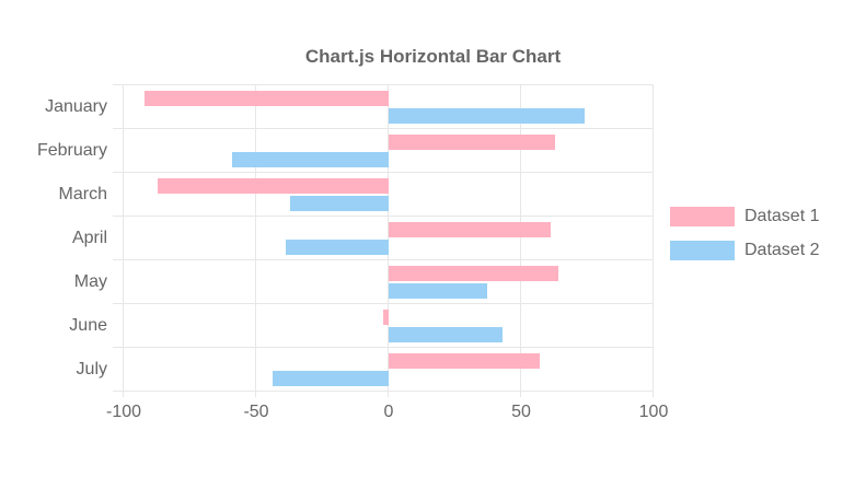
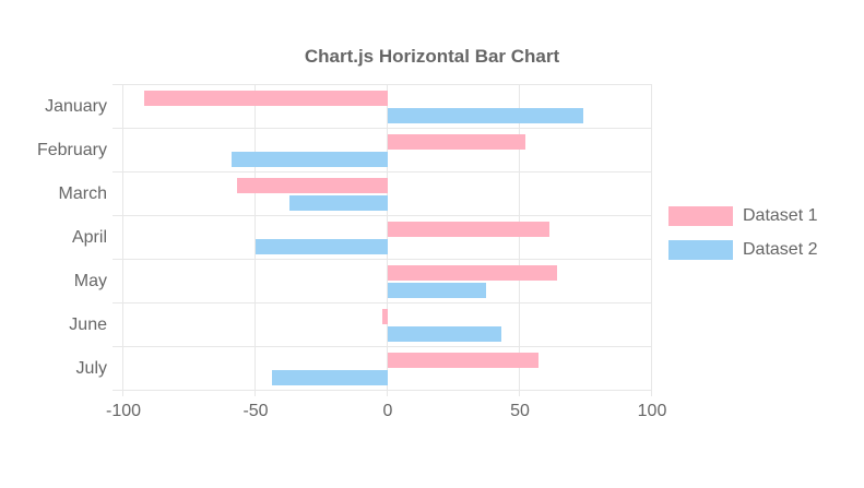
Dataset 1/February: 63 -> 52
Dataset 1/March: -87 -> -57
Dataset 2/April: -39 -> -50
